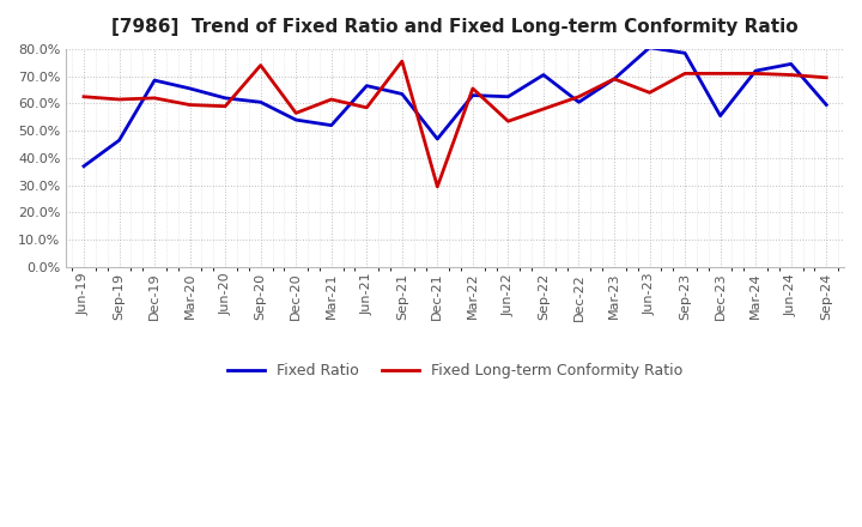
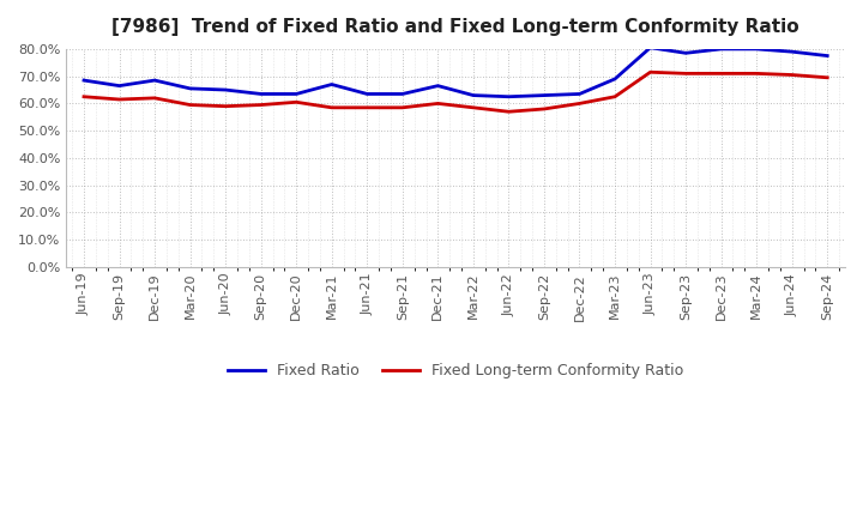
Fixed Ratio/Jun-19: 37.0% -> 68.5%
Fixed Ratio/Sep-19: 46.5% -> 66.5%
Fixed Ratio/Jun-20: 62.0% -> 65.0%
Fixed Ratio/Sep-20: 60.5% -> 63.5%
Fixed Long-term Conformity Ratio/Sep-20: 74.0% -> 59.5%
Fixed Ratio/Dec-20: 54.0% -> 63.5%
Fixed Long-term Conformity Ratio/Dec-20: 56.5% -> 60.5%
Fixed Ratio/Mar-21: 52.0% -> 67.0%
Fixed Long-term Conformity Ratio/Mar-21: 61.5% -> 58.5%
Fixed Ratio/Jun-21: 66.5% -> 63.5%
Fixed Long-term Conformity Ratio/Sep-21: 75.5% -> 58.5%
Fixed Ratio/Dec-21: 47.0% -> 66.5%
Fixed Long-term Conformity Ratio/Dec-21: 29.5% -> 60.0%
Fixed Long-term Conformity Ratio/Mar-22: 65.5% -> 58.5%
Fixed Long-term Conformity Ratio/Jun-22: 53.5% -> 57.0%
Fixed Ratio/Sep-22: 70.5% -> 63.0%
Fixed Ratio/Dec-22: 60.5% -> 63.5%
Fixed Long-term Conformity Ratio/Dec-22: 62.5% -> 60.0%
Fixed Long-term Conformity Ratio/Mar-23: 69.0% -> 62.5%
Fixed Long-term Conformity Ratio/Jun-23: 64.0% -> 71.5%
Fixed Ratio/Dec-23: 55.5% -> 80.0%
Fixed Ratio/Mar-24: 72.0% -> 80.0%
Fixed Ratio/Jun-24: 74.5% -> 79.0%
Fixed Ratio/Sep-24: 59.5% -> 77.5%
